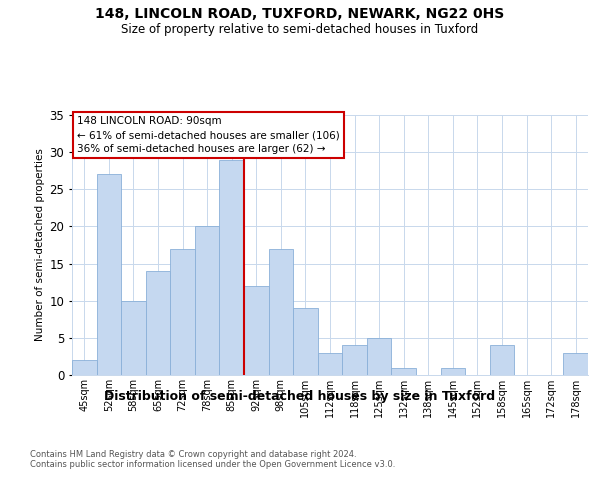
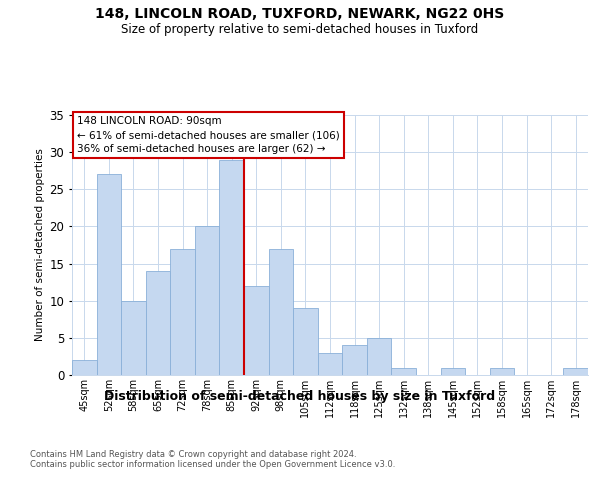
158sqm: 4 -> 1
178sqm: 3 -> 1
